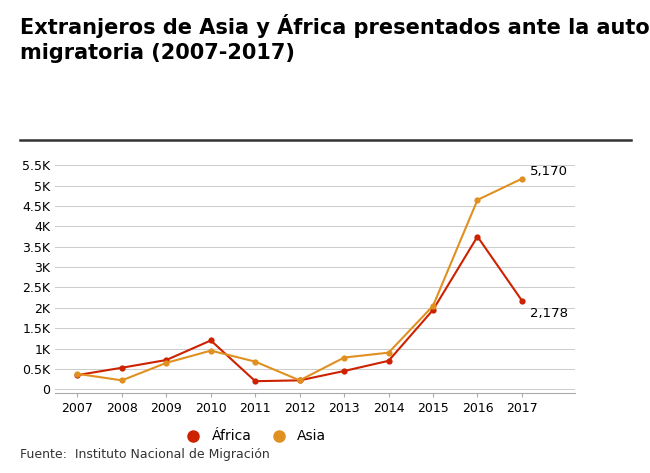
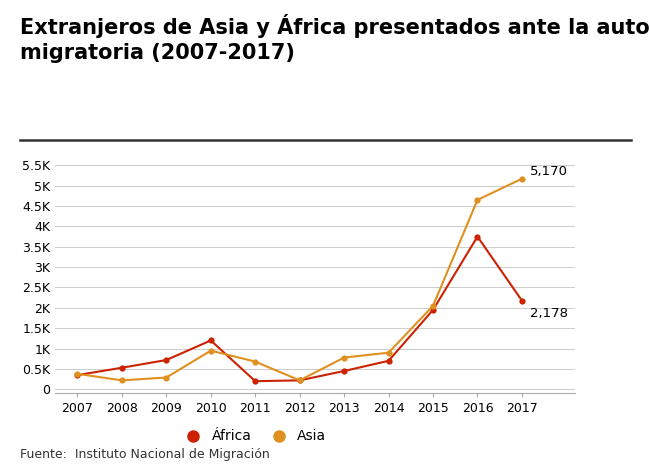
Asia/2009: 0.65K -> 0.29K
